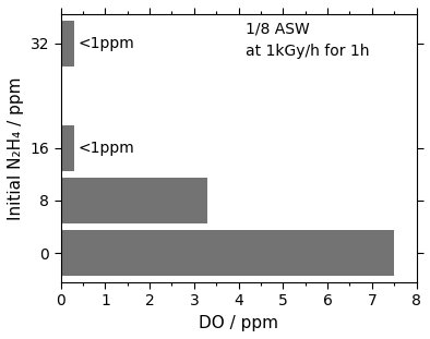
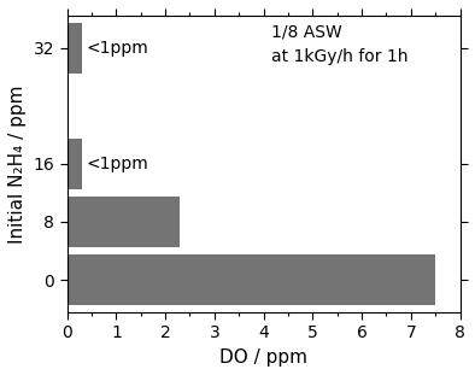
8: 3.3 -> 2.3
